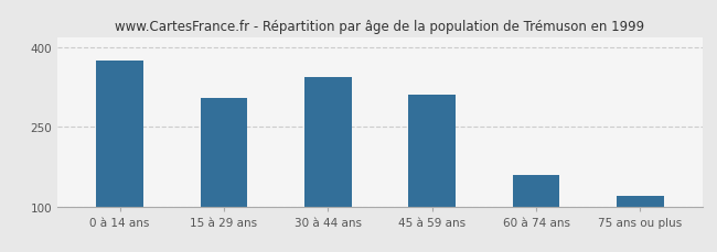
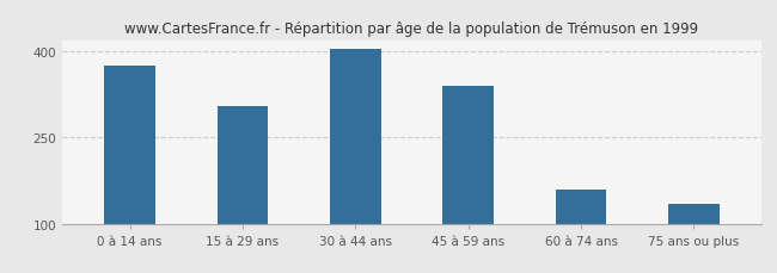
30 à 44 ans: 345 -> 405
45 à 59 ans: 310 -> 340
75 ans ou plus: 120 -> 135
